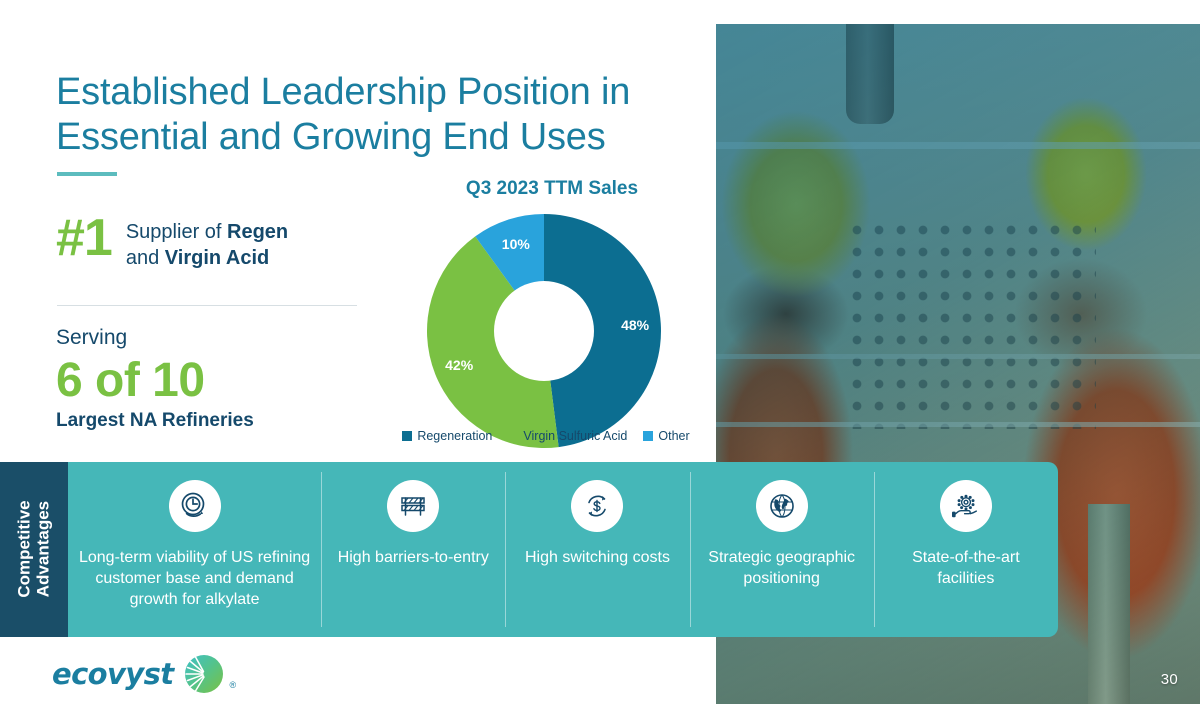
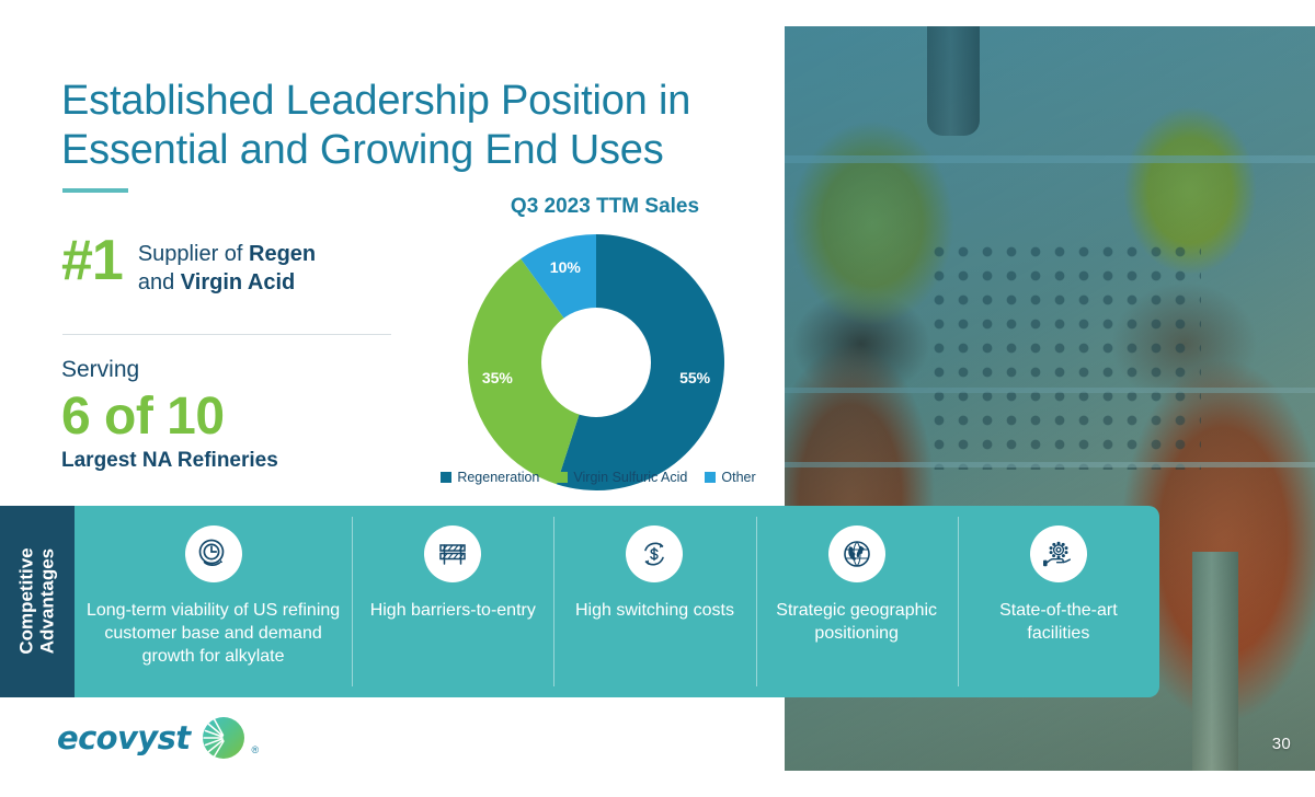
Regeneration: 48% -> 55%
Virgin Sulfuric Acid: 42% -> 35%
